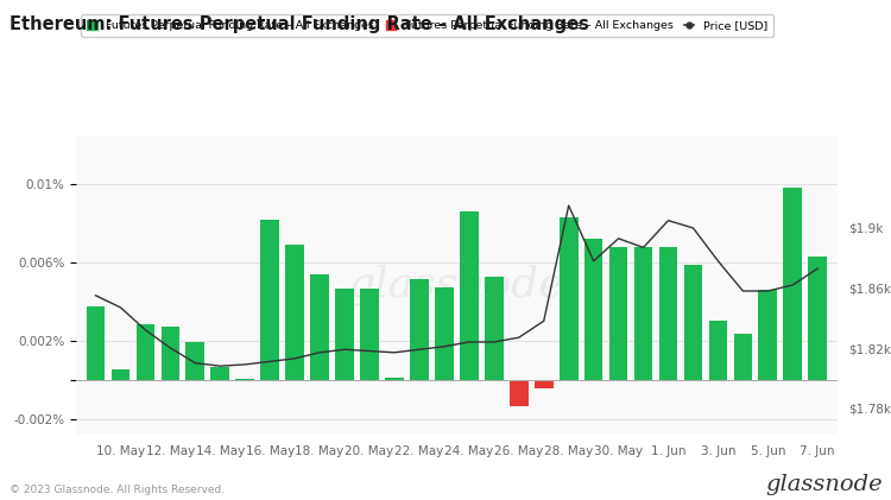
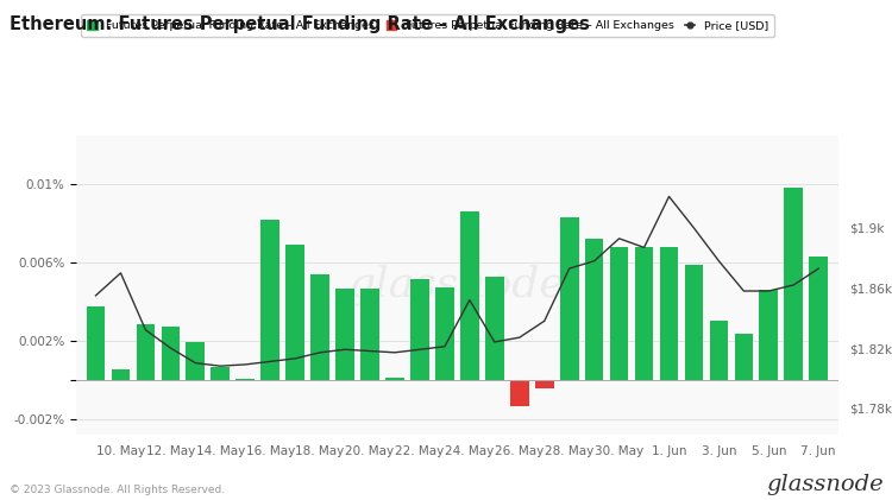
Price [USD]/10. May: $1.847k -> $1.870k
Price [USD]/24. May: $1.824k -> $1.852k
Price [USD]/28. May: $1.915k -> $1.873k
Price [USD]/1. Jun: $1.905k -> $1.921k
